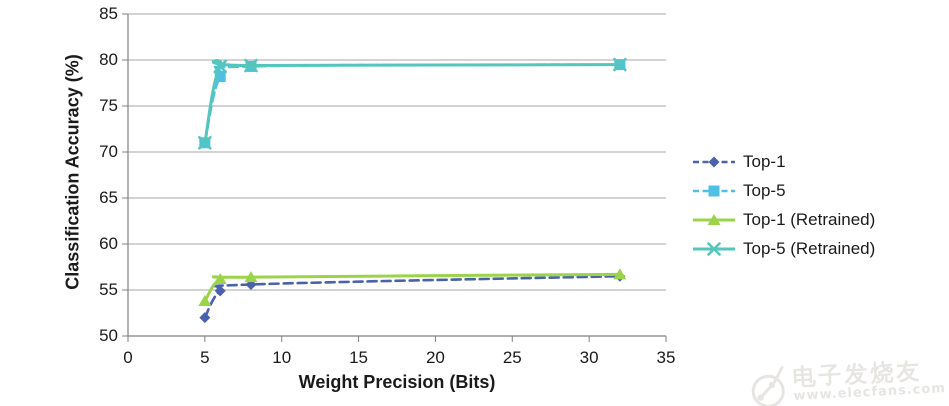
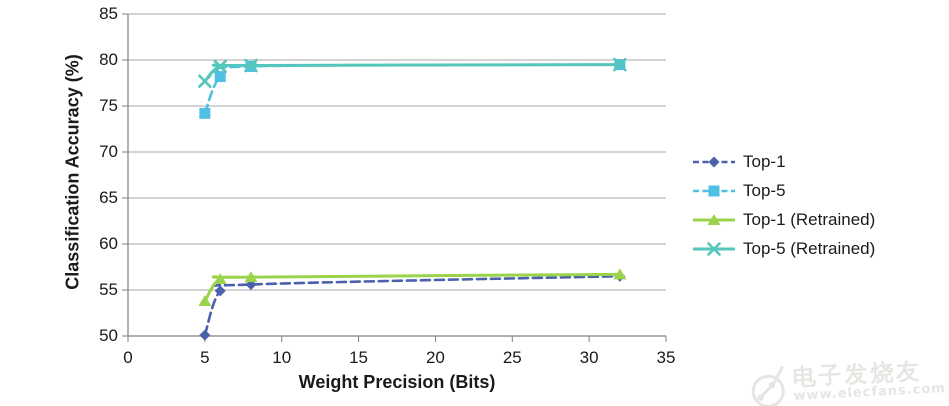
Top-1/5: 52 -> 50
Top-5/5: 71 -> 74
Top-5 (Retrained)/5: 71 -> 78
